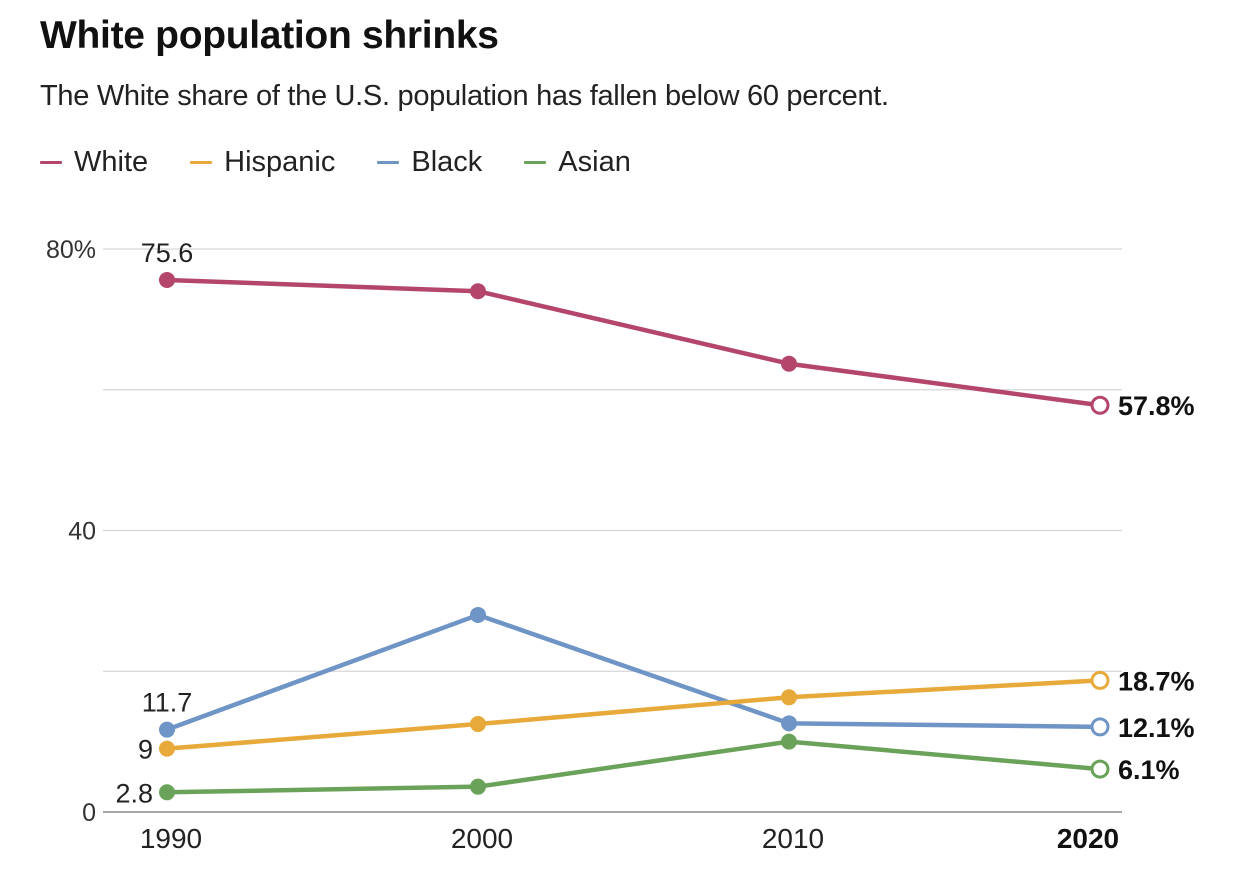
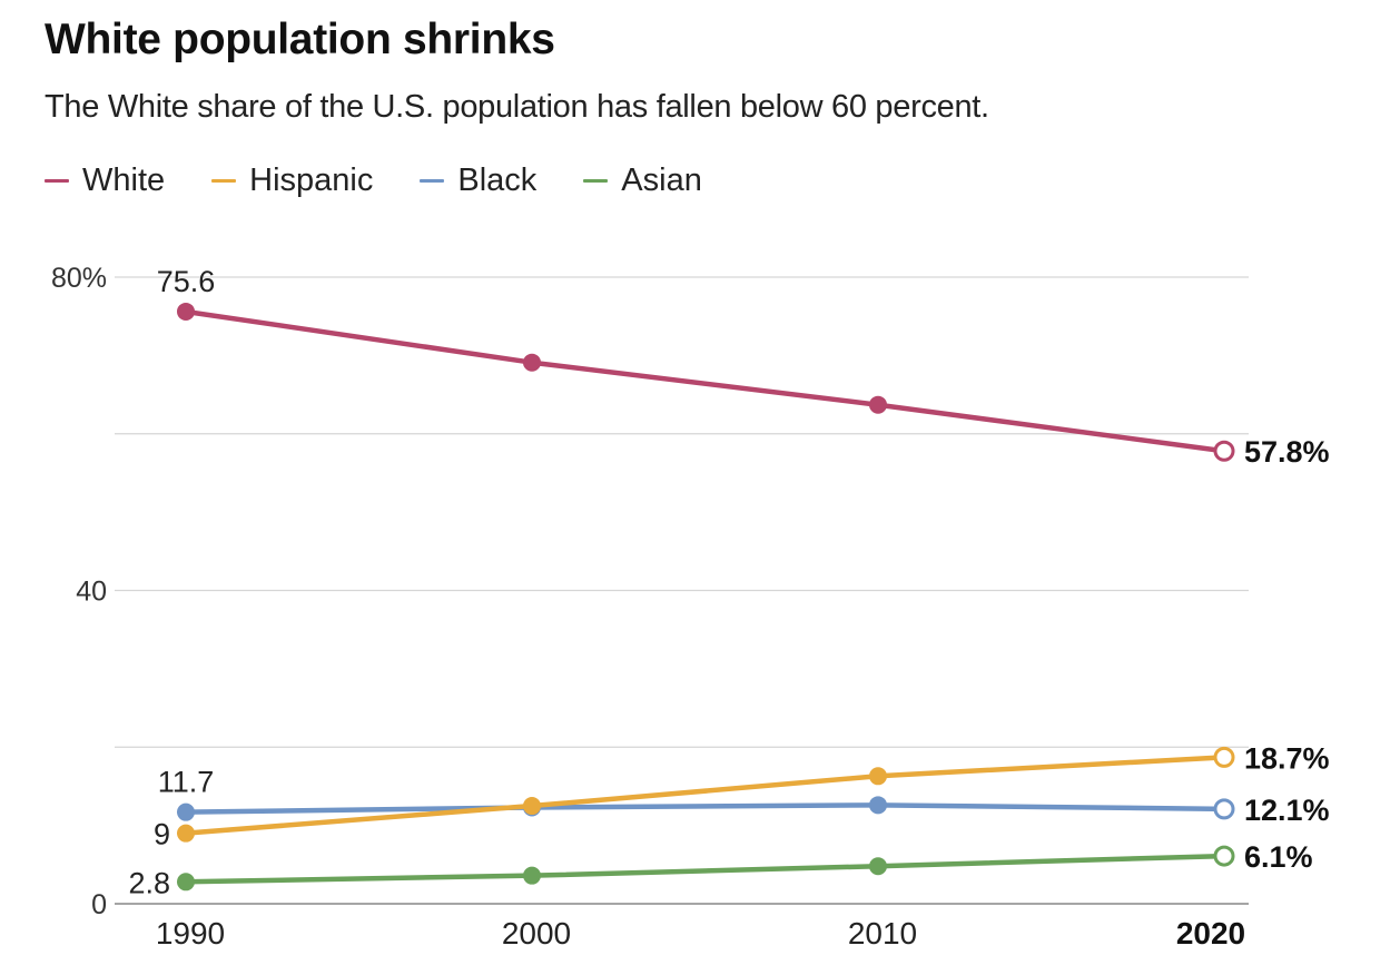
White/2000: 74% -> 69%
Black/2000: 28% -> 12%
Asian/2010: 10% -> 5%
